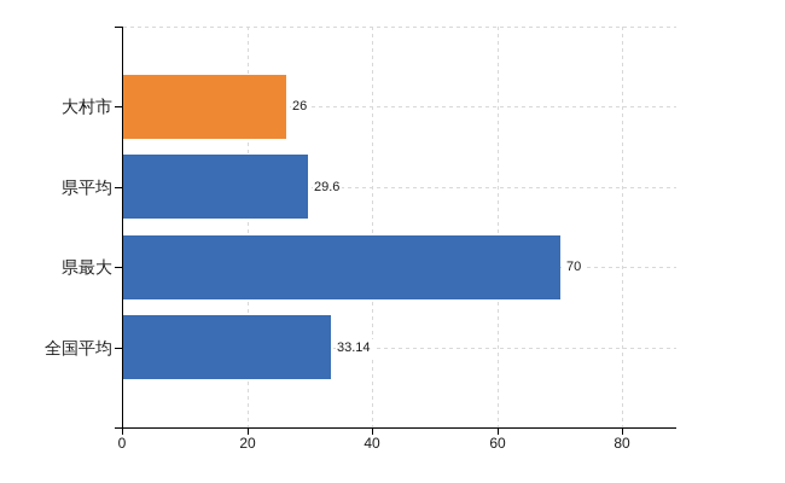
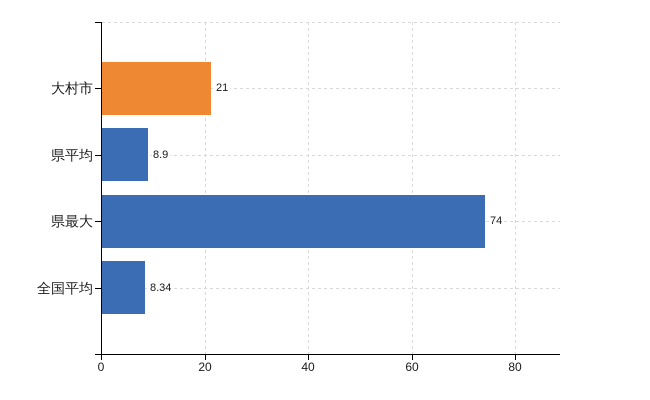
大村市: 26 -> 21
県平均: 29.6 -> 8.9
県最大: 70 -> 74
全国平均: 33.14 -> 8.34
